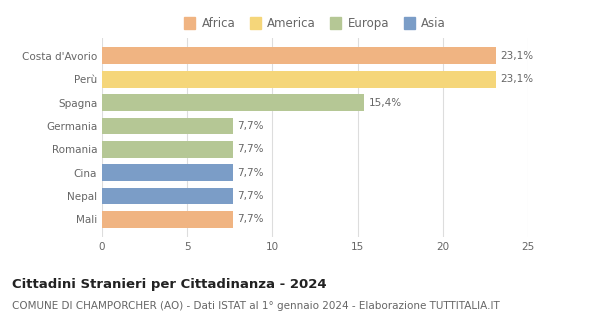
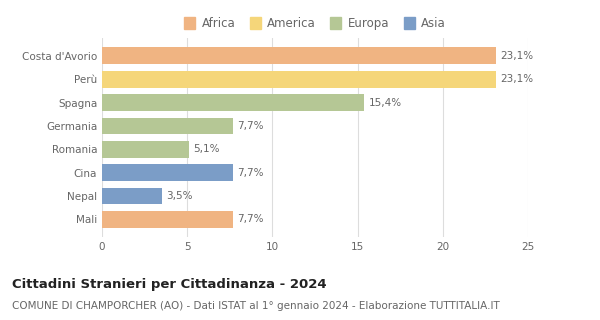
Romania: 7,7% -> 5,1%
Nepal: 7,7% -> 3,5%
